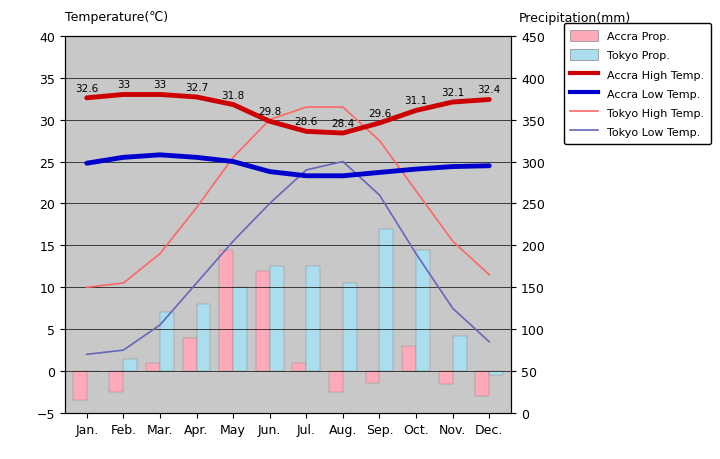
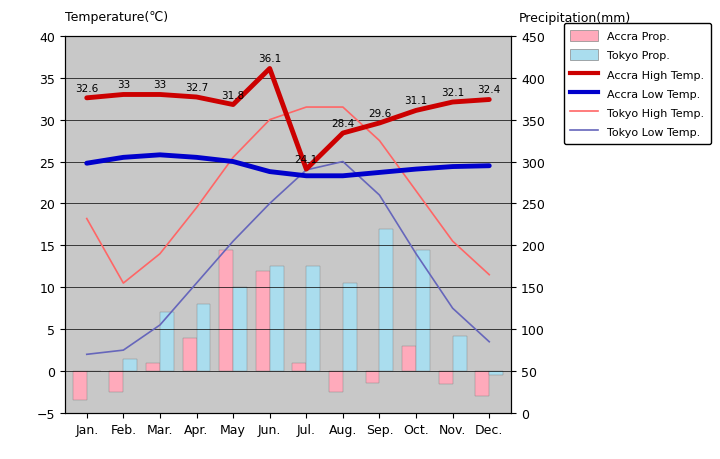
Tokyo High Temp./Jan.: 10.0 -> 18.2
Accra High Temp./Jun.: 29.8 -> 36.1
Accra High Temp./Jul.: 28.6 -> 24.1
